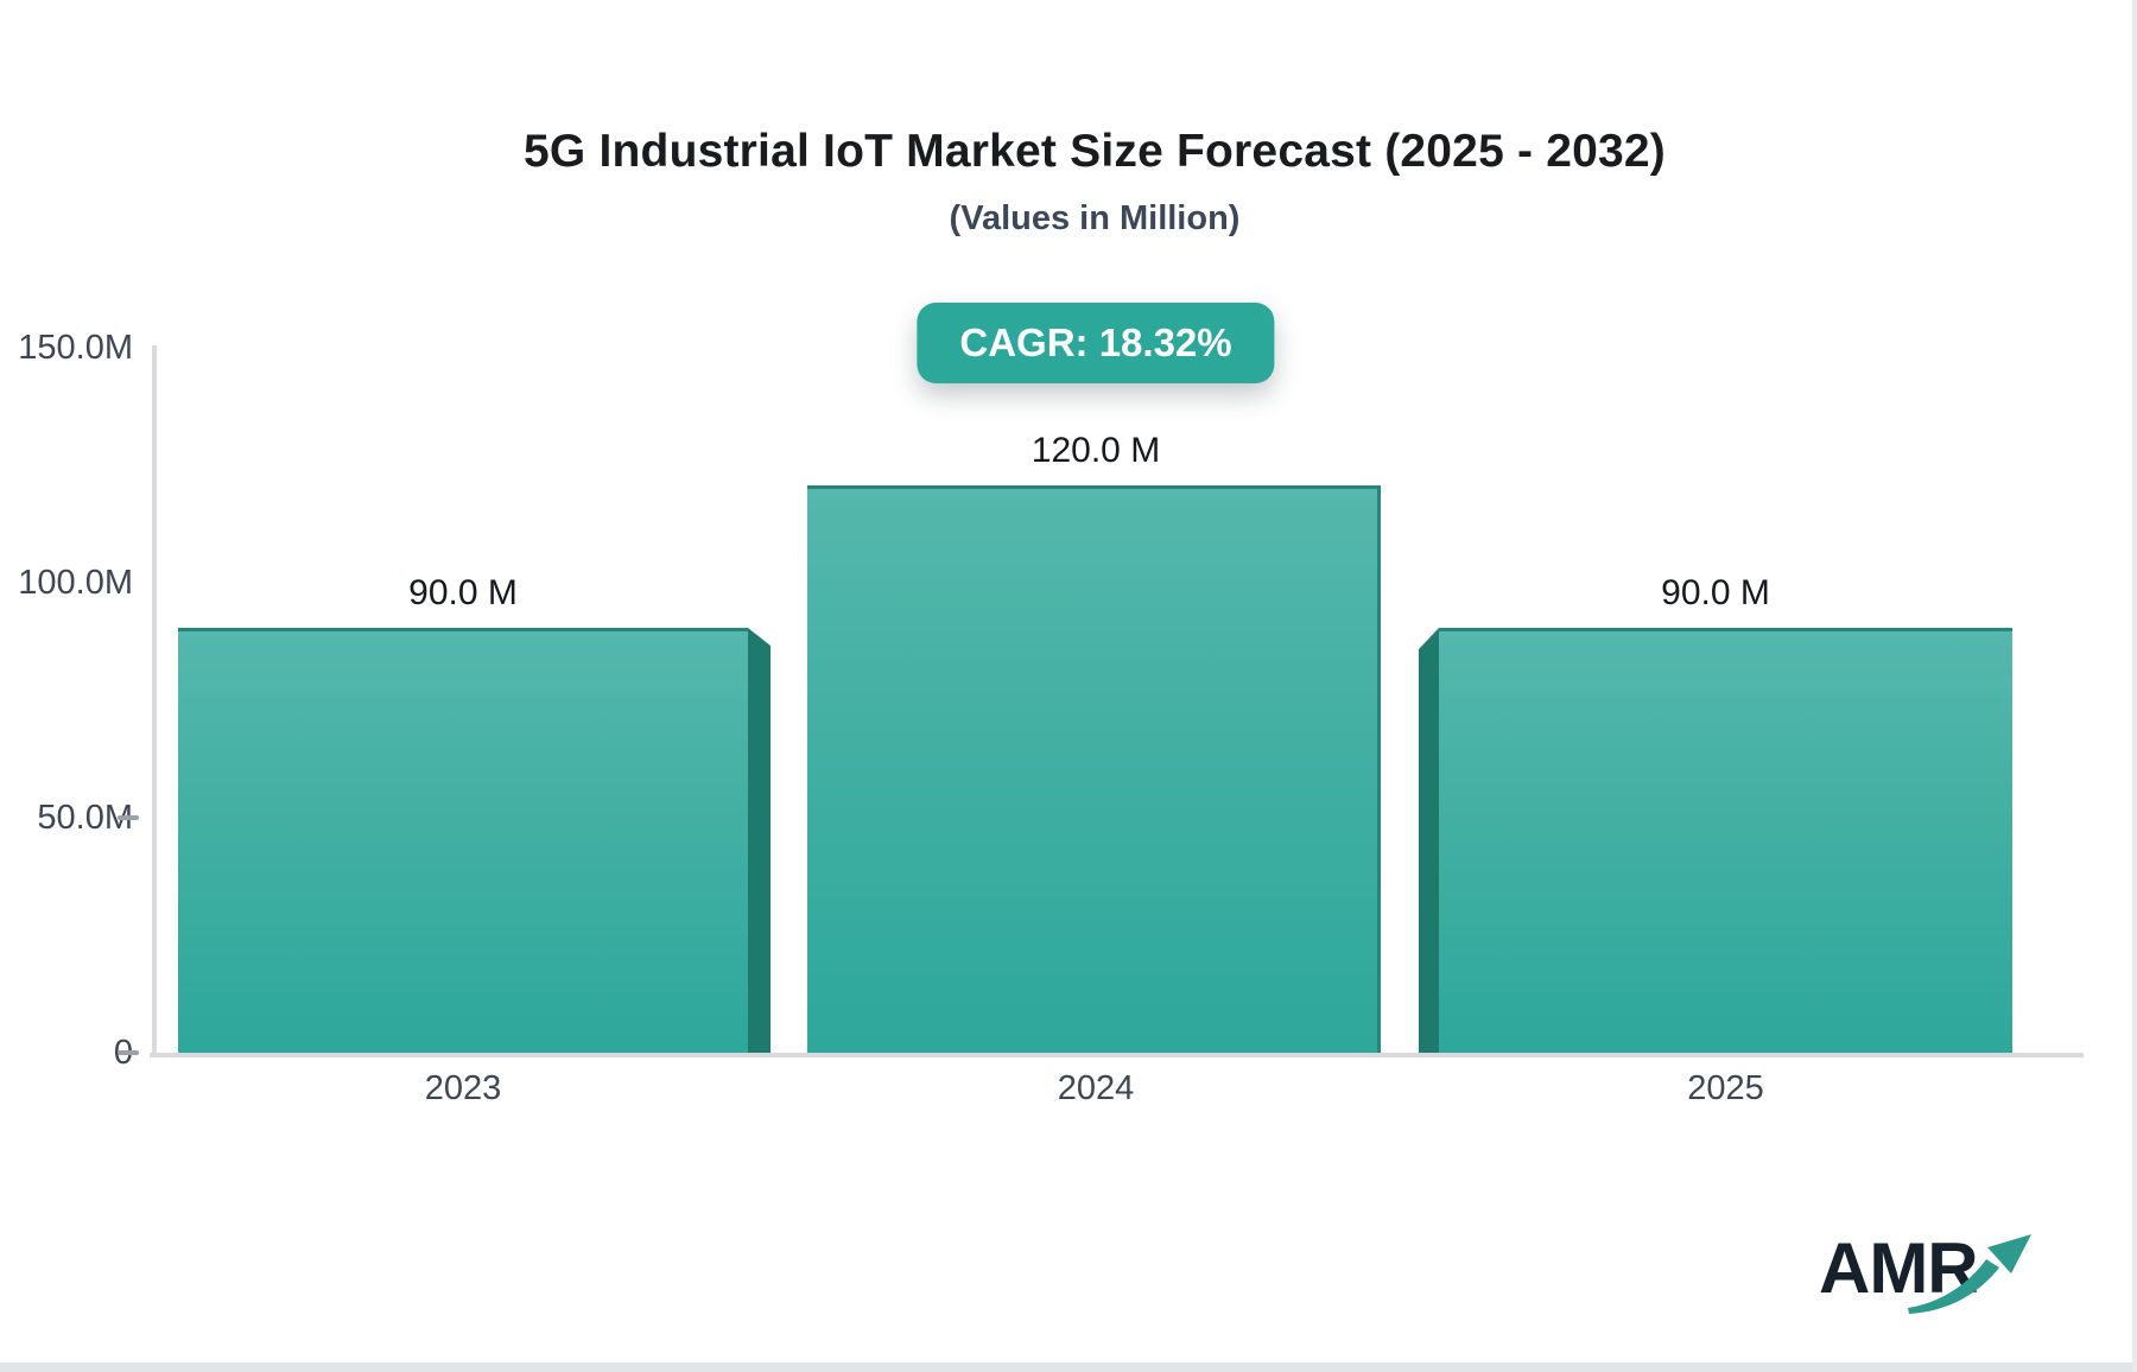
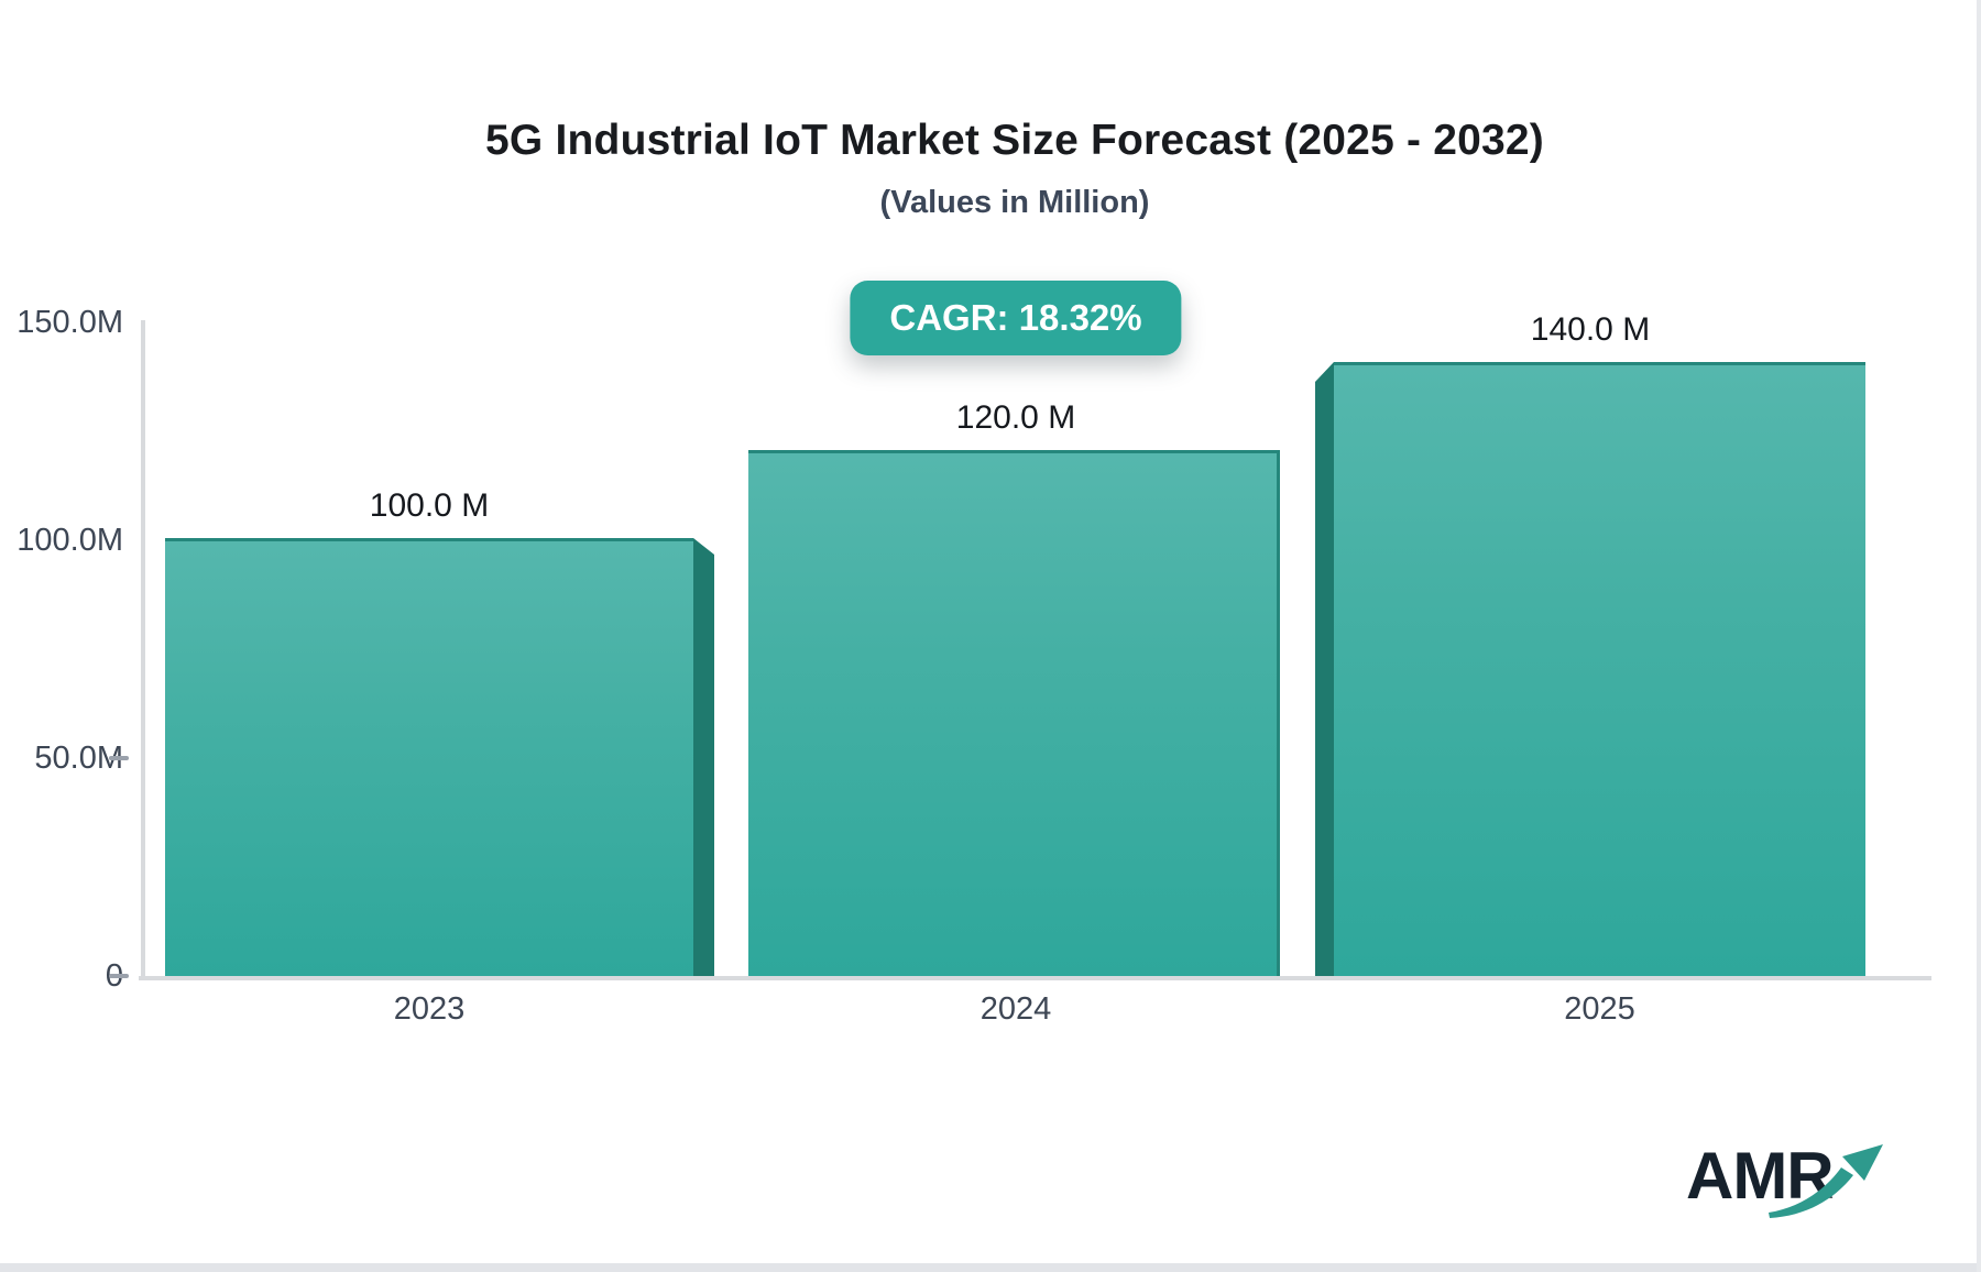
2023: 90.0 -> 100.0
2025: 90.0 -> 140.0
